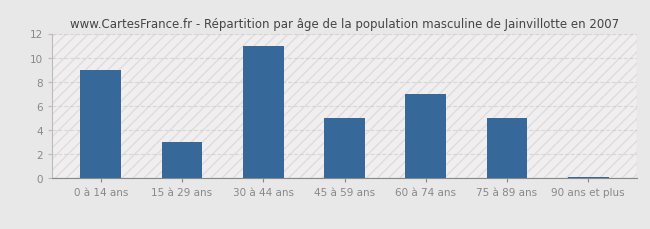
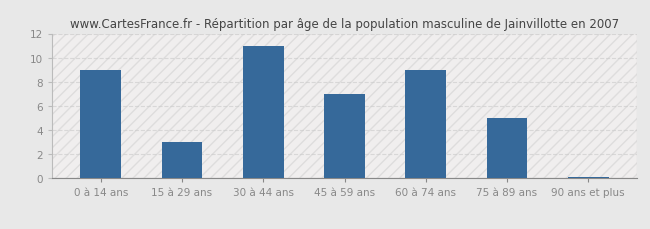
45 à 59 ans: 5.0 -> 7.0
60 à 74 ans: 7.0 -> 9.0
